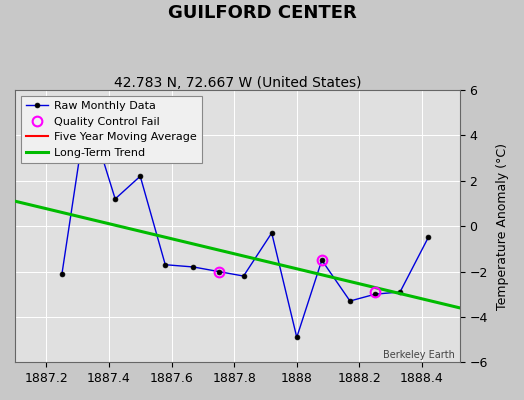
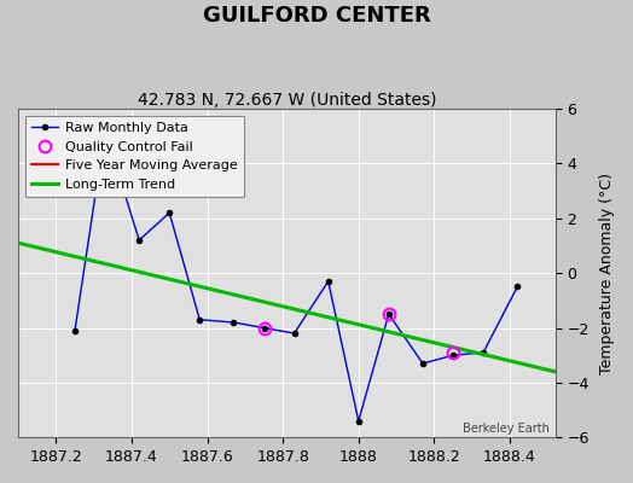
Raw Monthly Data/1888: -4.9 -> -5.4
